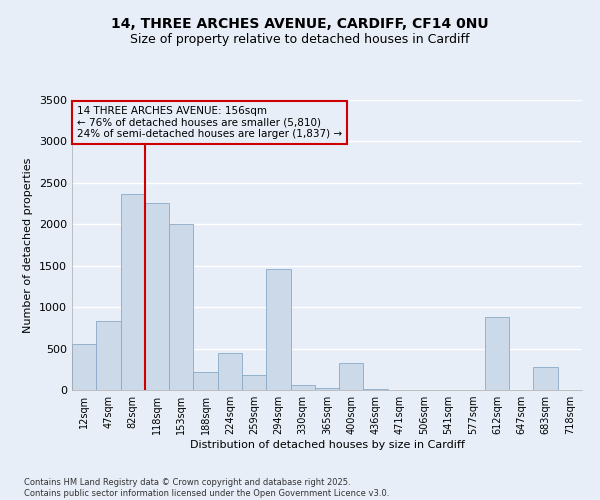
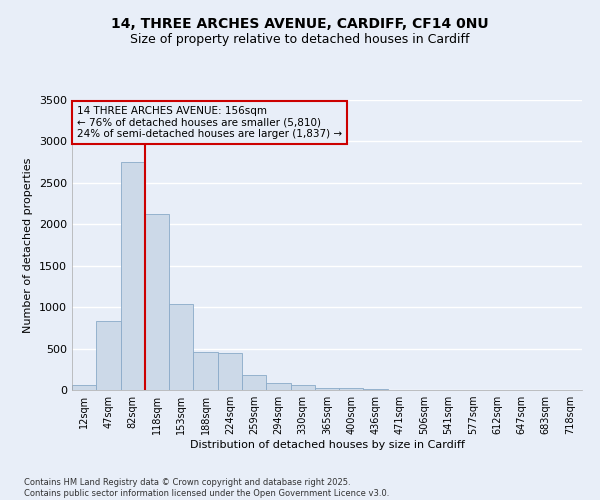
12sqm: 560 -> 60
82sqm: 2360 -> 2750
118sqm: 2260 -> 2120
153sqm: 2000 -> 1040
188sqm: 220 -> 460
294sqm: 1460 -> 80
400sqm: 320 -> 20
612sqm: 880 -> 0
683sqm: 280 -> 0
